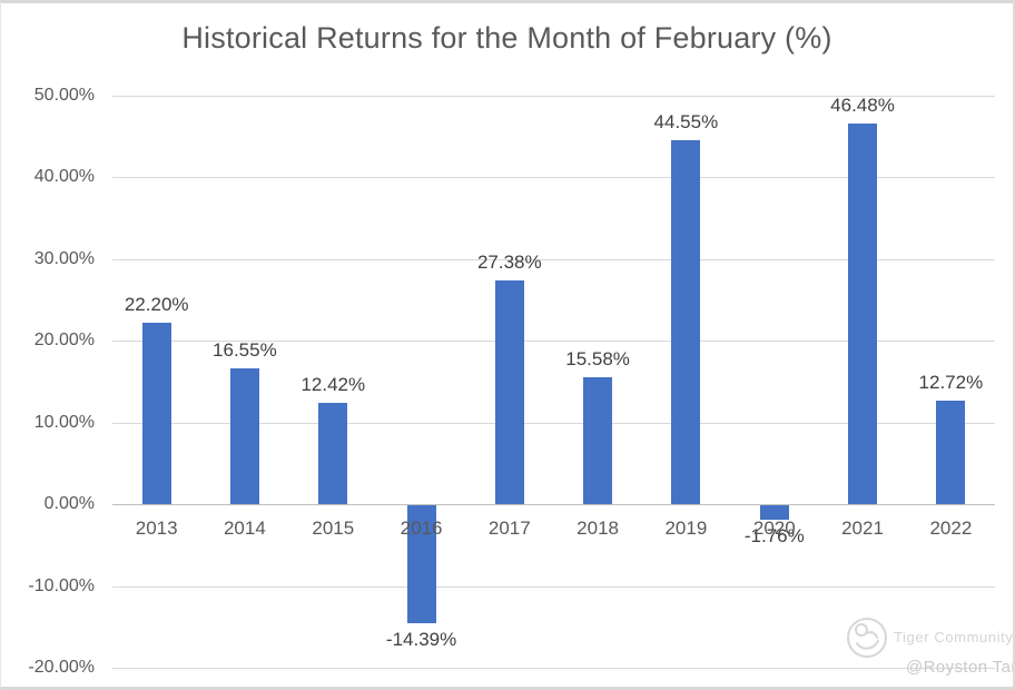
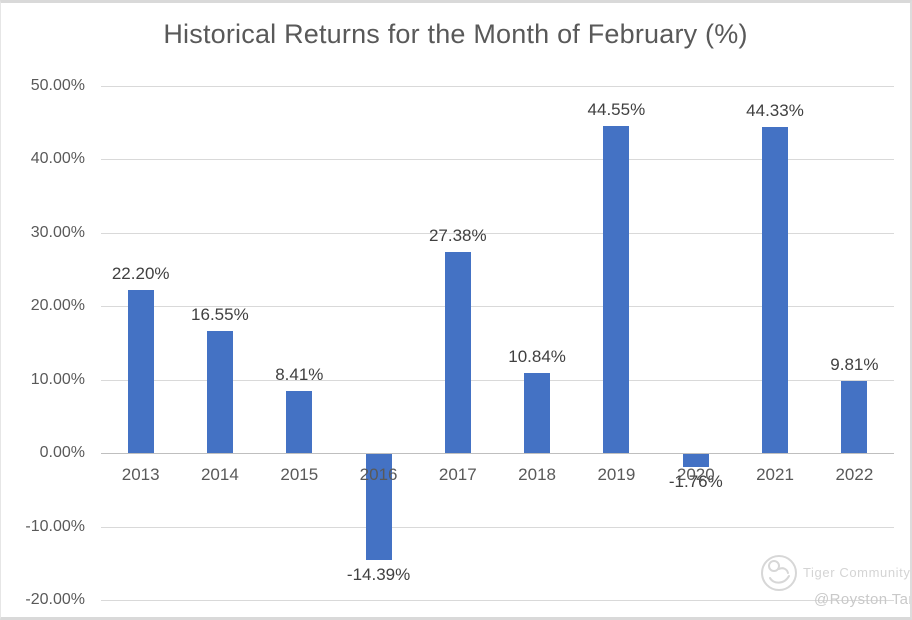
2015: 12.42% -> 8.41%
2018: 15.58% -> 10.84%
2021: 46.48% -> 44.33%
2022: 12.72% -> 9.81%
